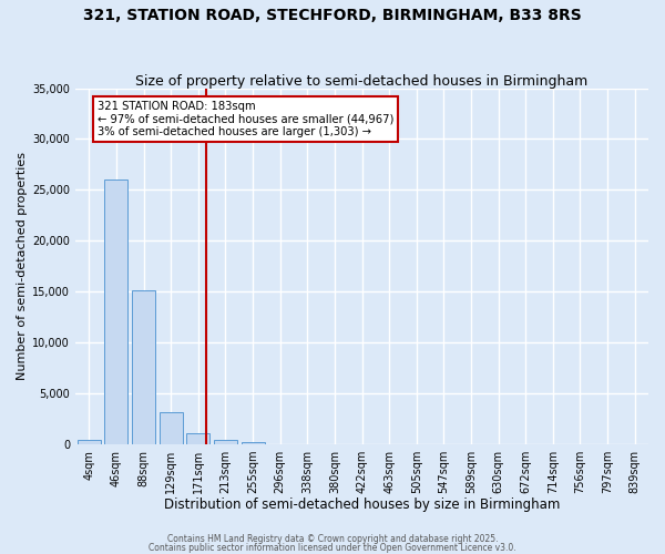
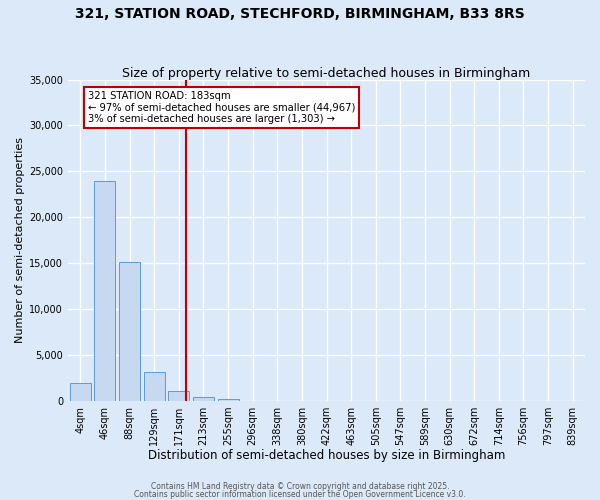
4sqm: 400 -> 2,000
46sqm: 26,000 -> 24,000
